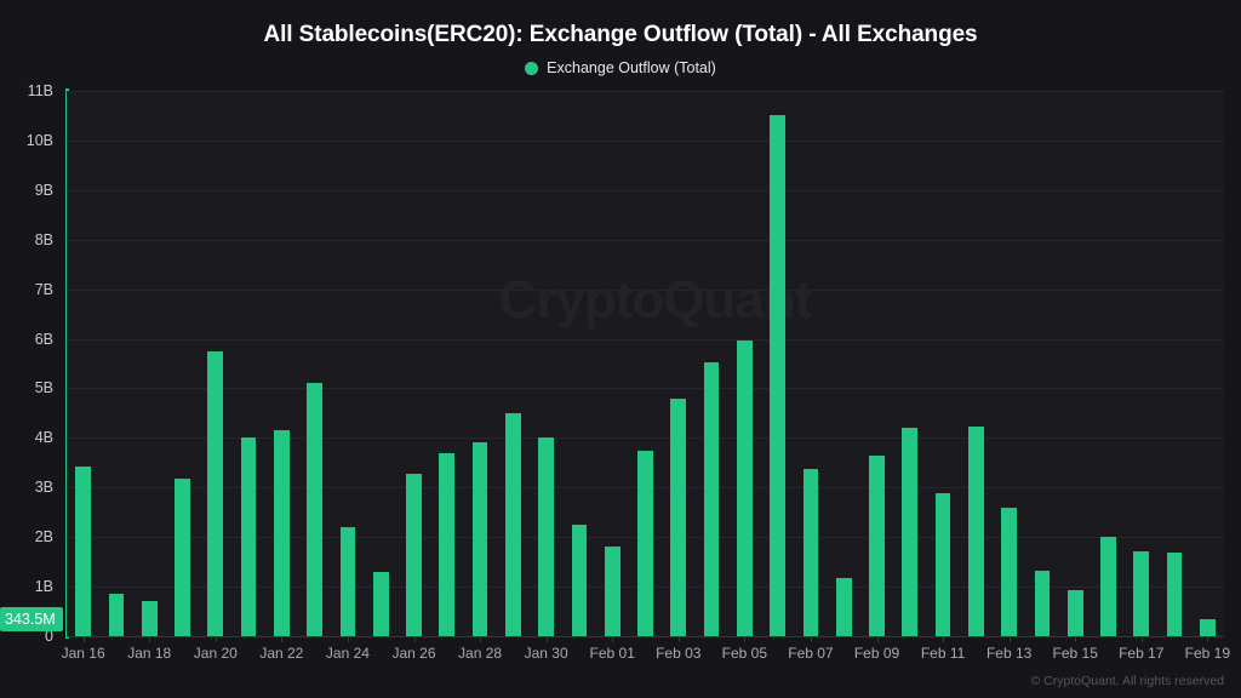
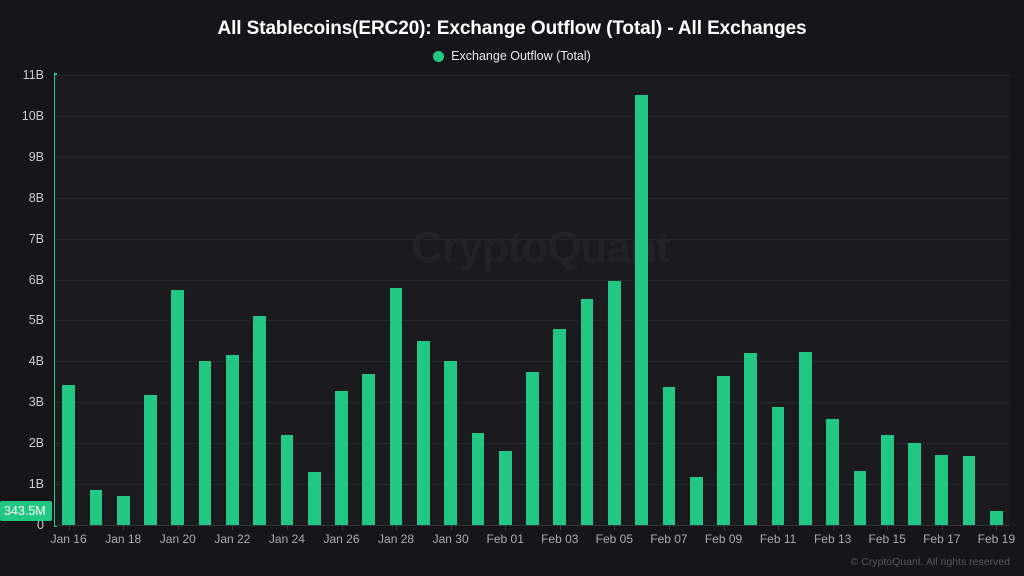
Jan 28: 3.9B -> 5.8B
Feb 15: 0.9B -> 2.2B
